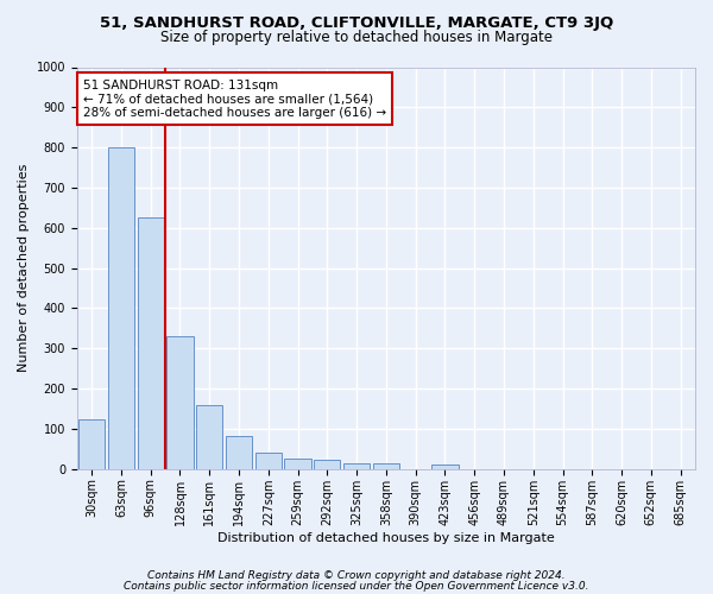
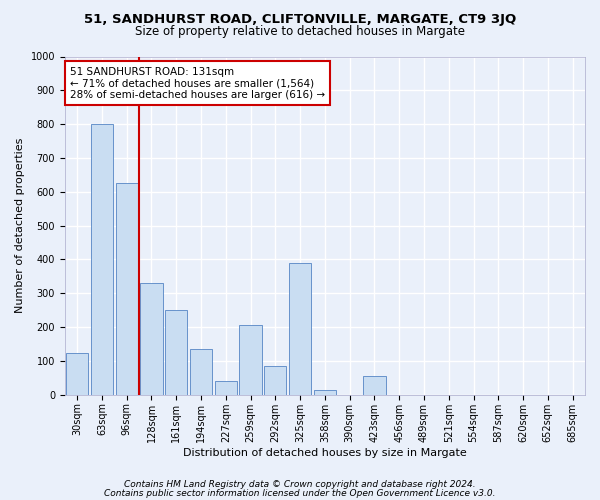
161sqm: 160 -> 250
194sqm: 82 -> 135
259sqm: 27 -> 205
292sqm: 22 -> 85
325sqm: 15 -> 390
423sqm: 10 -> 55
